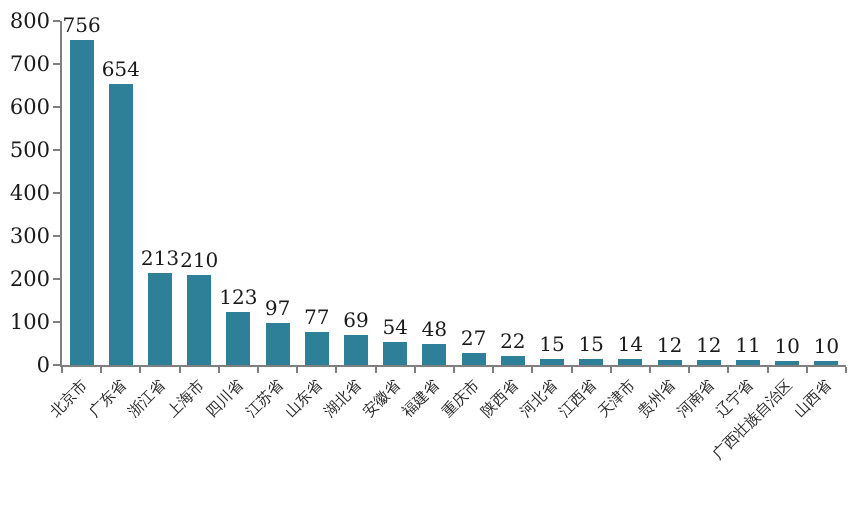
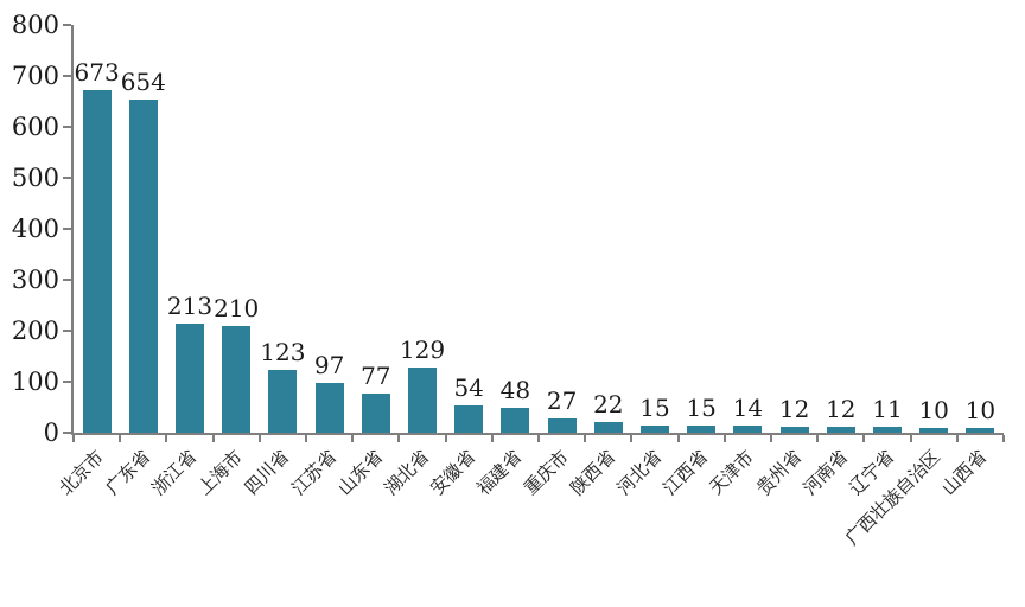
北京市: 756 -> 673
湖北省: 69 -> 129
